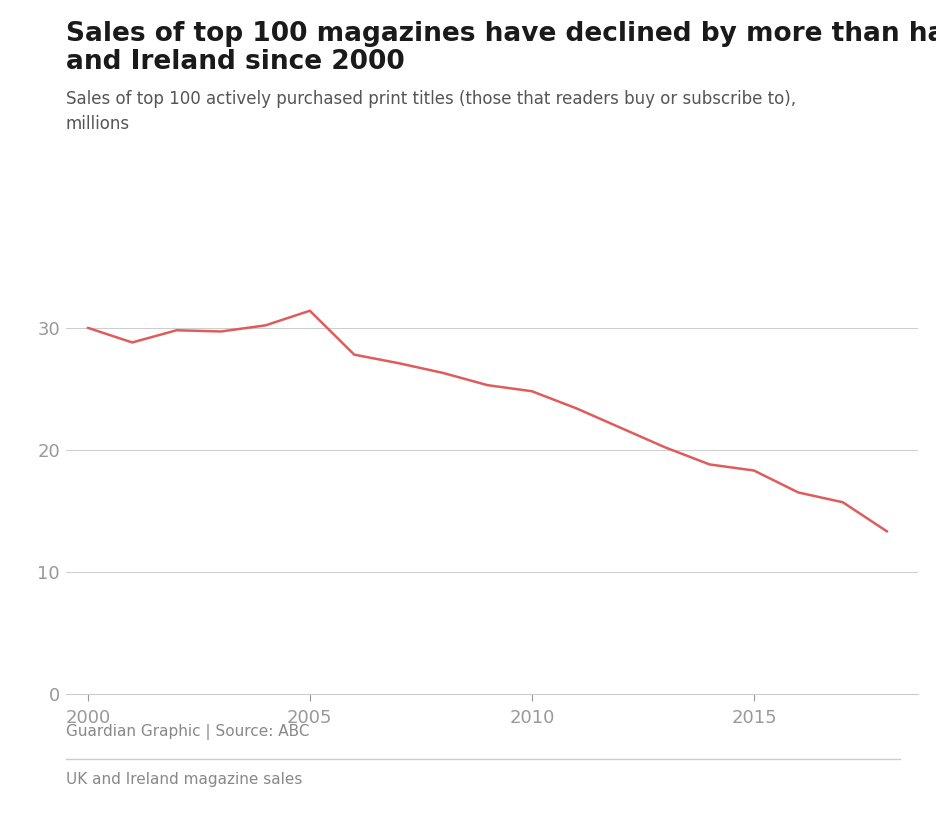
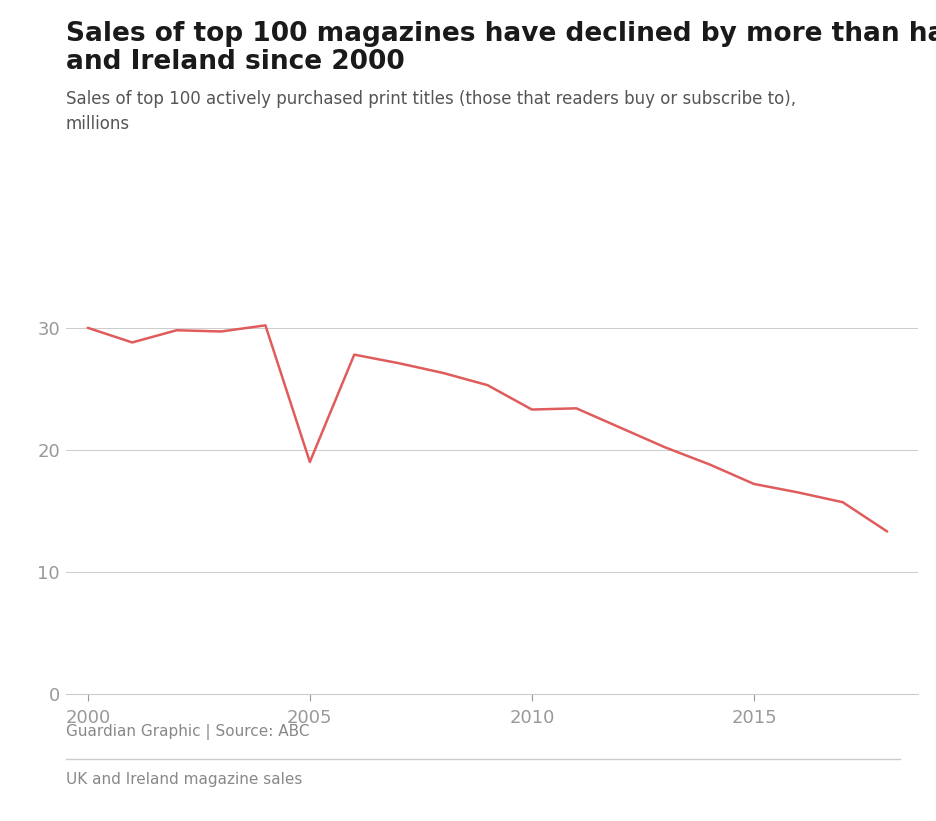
2005: 31.4 -> 19.0
2010: 24.8 -> 23.3
2015: 18.3 -> 17.2
